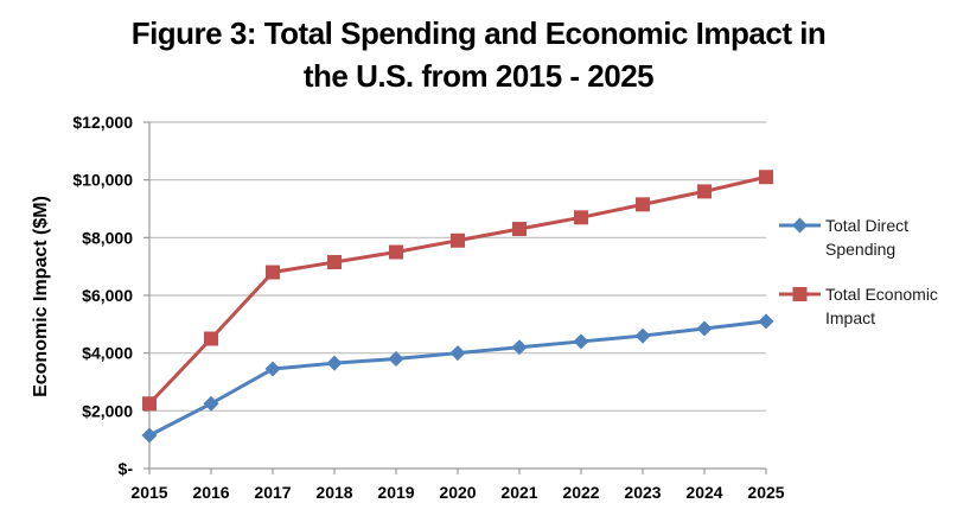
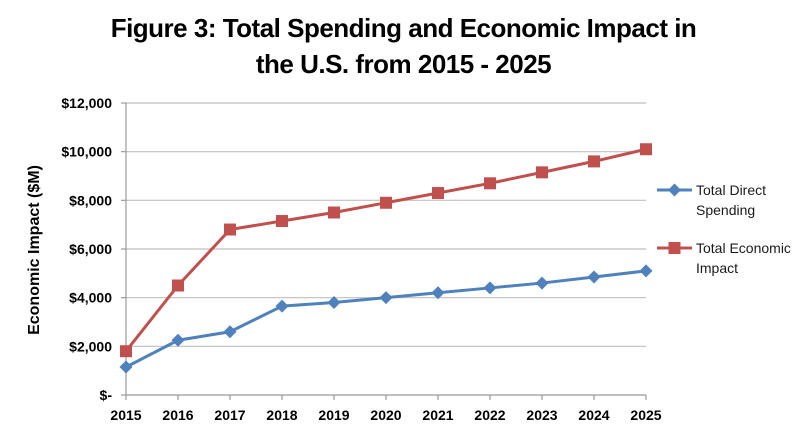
Total Economic Impact/2015: $2200 -> $1800
Total Direct Spending/2017: $3400 -> $2600
